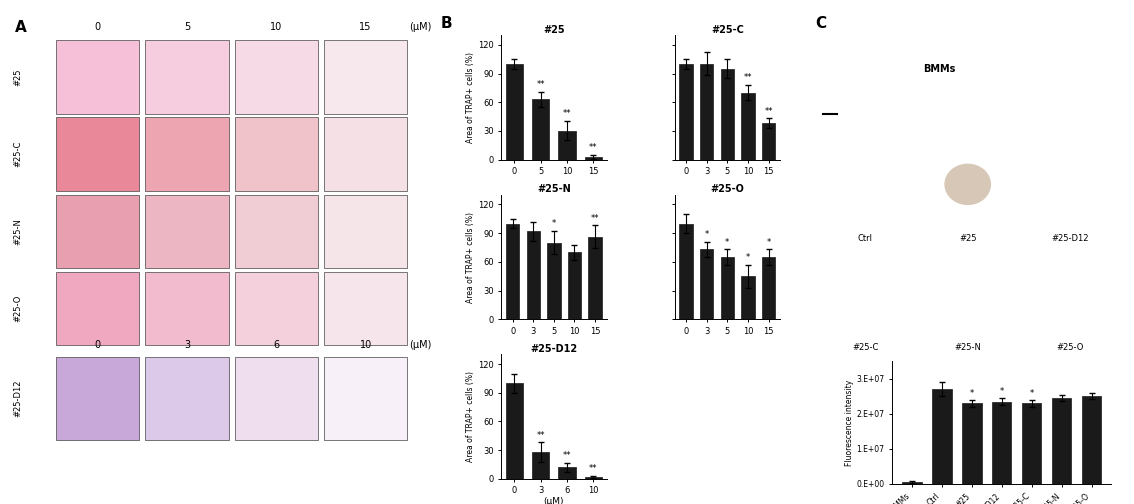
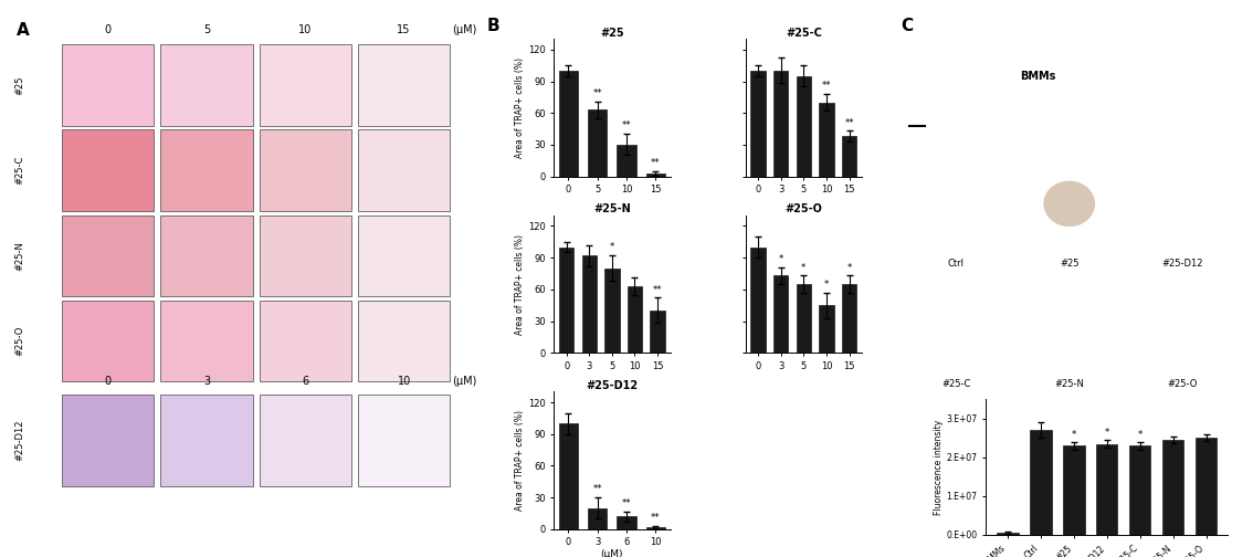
#25-N/10: 70 -> 63
#25-N/15: 86 -> 40
#25-D12/3: 28 -> 20
